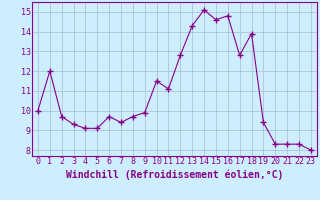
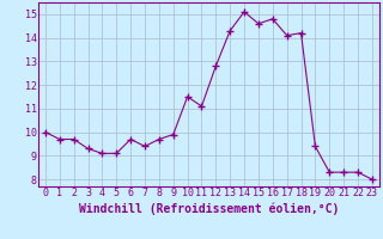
1: 12.0 -> 9.7
17: 12.8 -> 14.1
18: 13.9 -> 14.2
